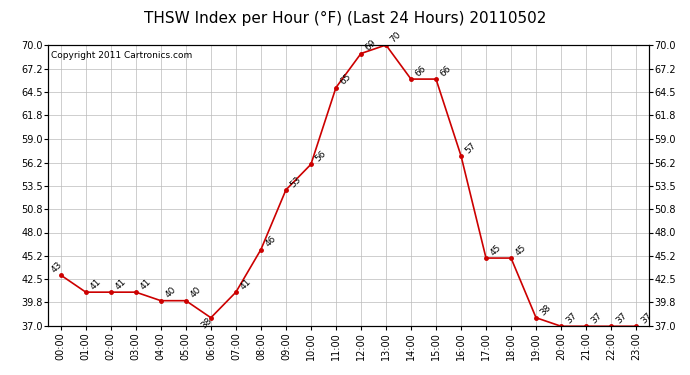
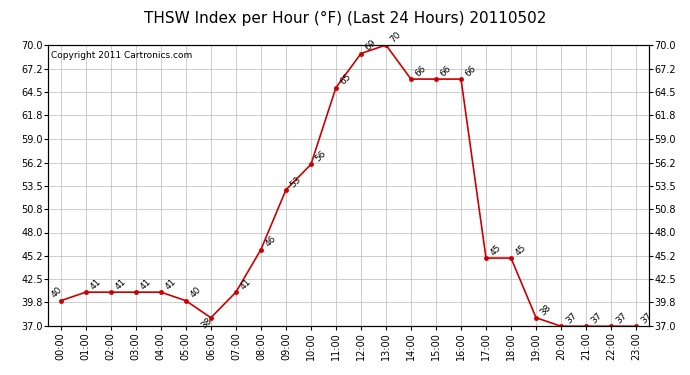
00:00: 43 -> 40
04:00: 40 -> 41
16:00: 57 -> 66
